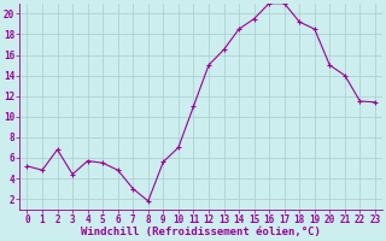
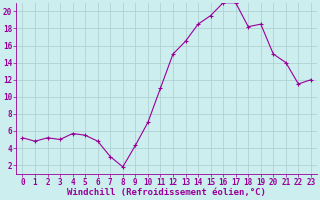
2: 6.8 -> 5.2
3: 4.4 -> 5.0
9: 5.6 -> 4.3
18: 19.2 -> 18.2
23: 11.4 -> 12.0
